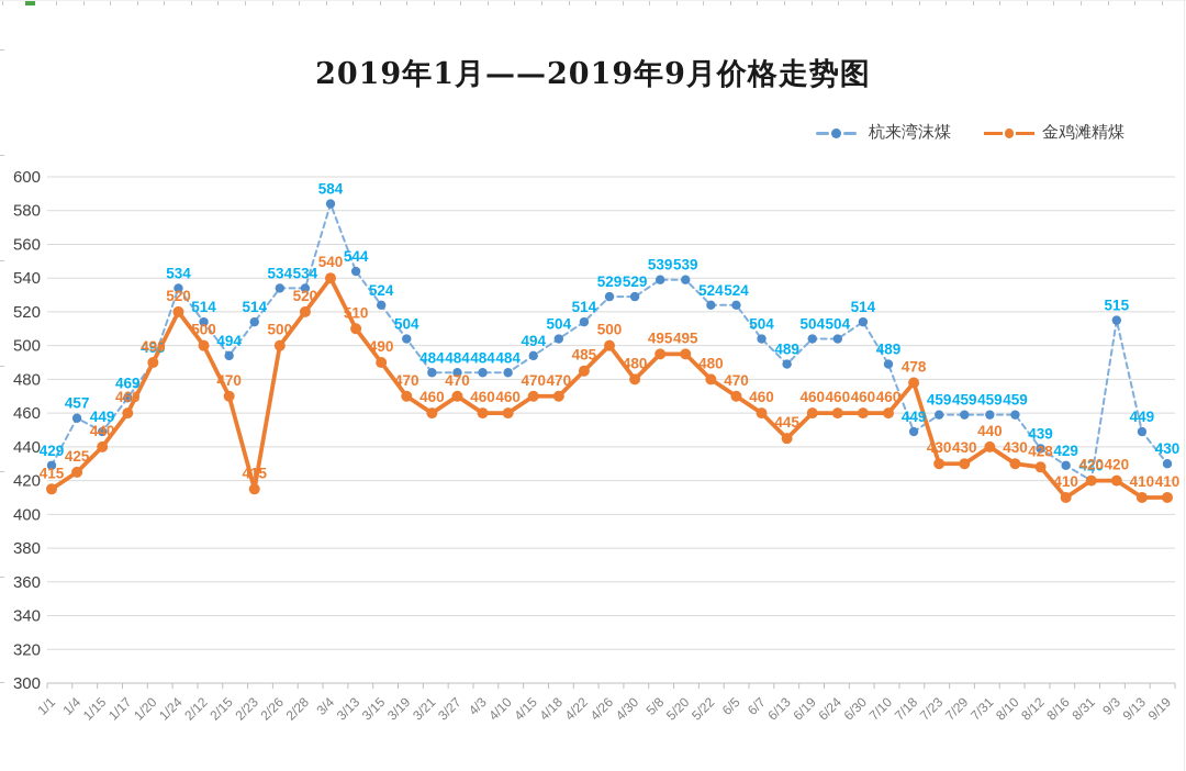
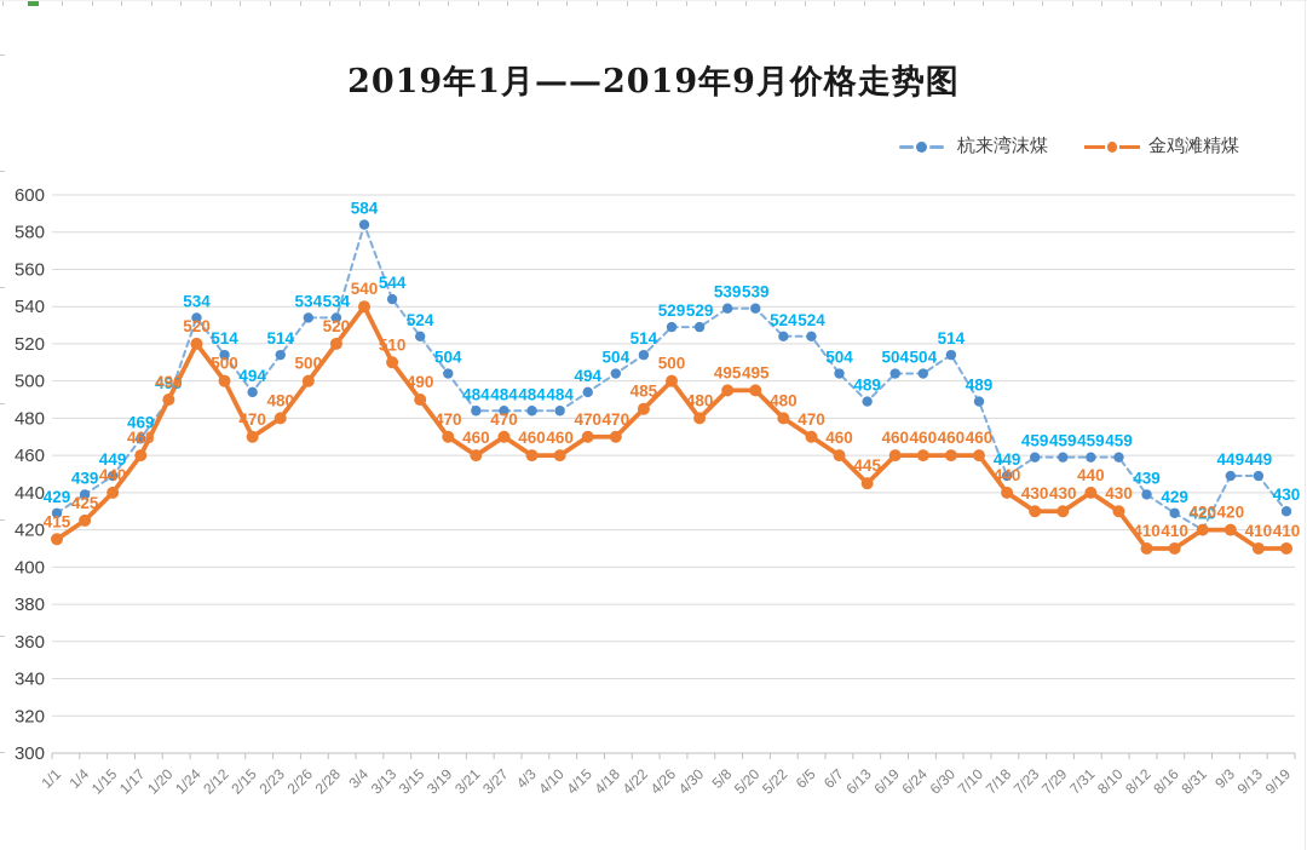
杭来湾沫煤/1/4: 457 -> 439
金鸡滩精煤/2/23: 415 -> 480
金鸡滩精煤/7/18: 478 -> 440
金鸡滩精煤/8/12: 428 -> 410
杭来湾沫煤/9/3: 515 -> 449
